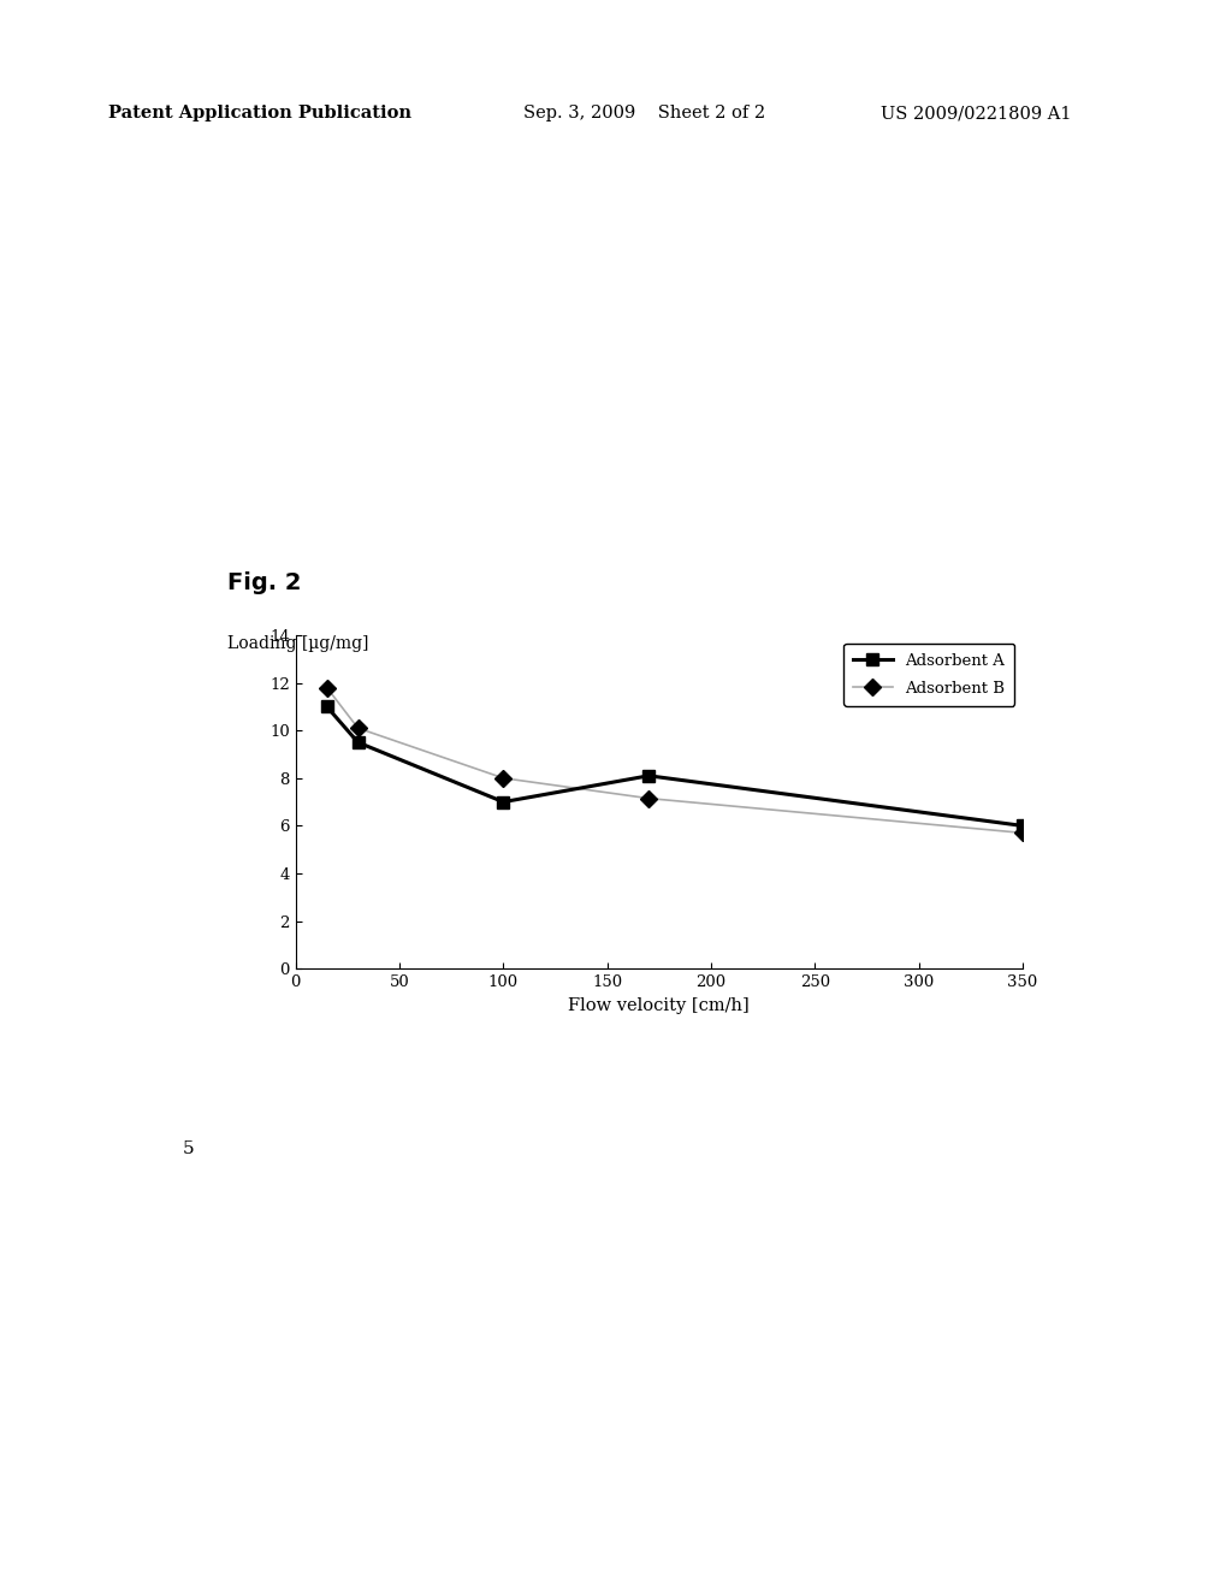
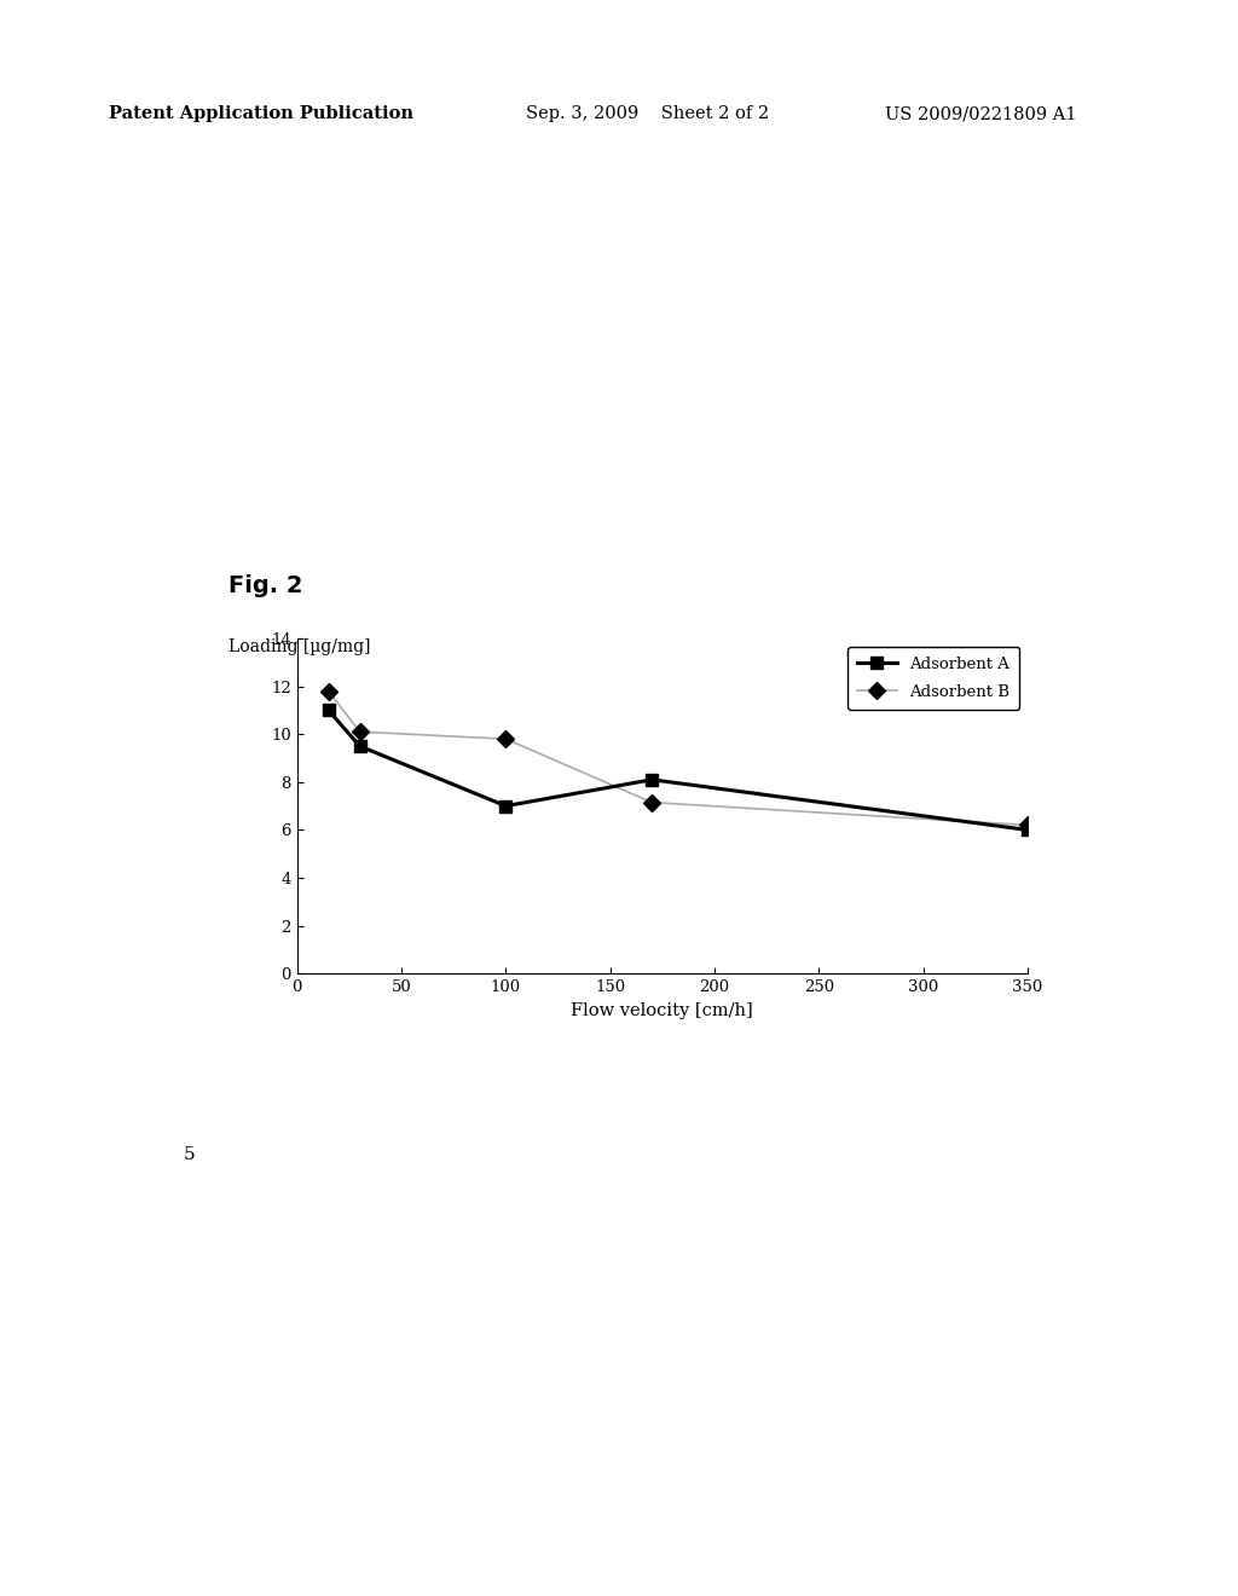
Adsorbent B/100: 8.0 -> 9.8
Adsorbent B/350: 5.7 -> 6.2
